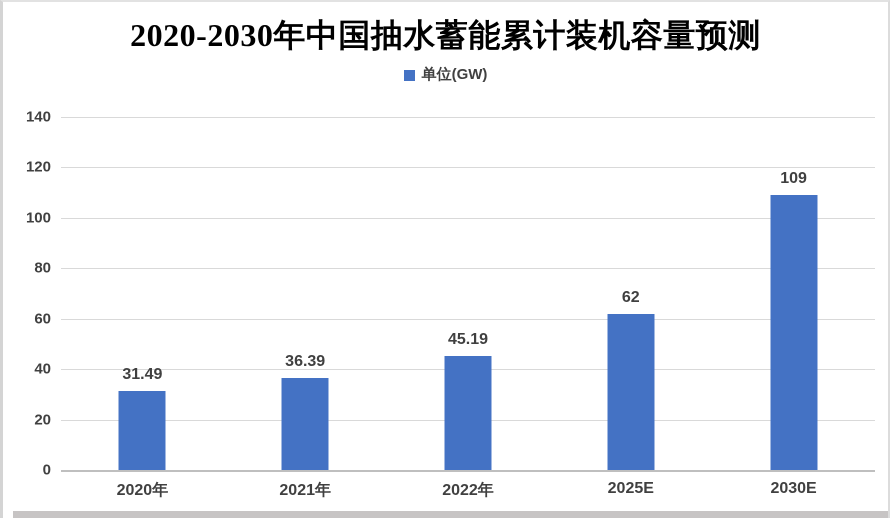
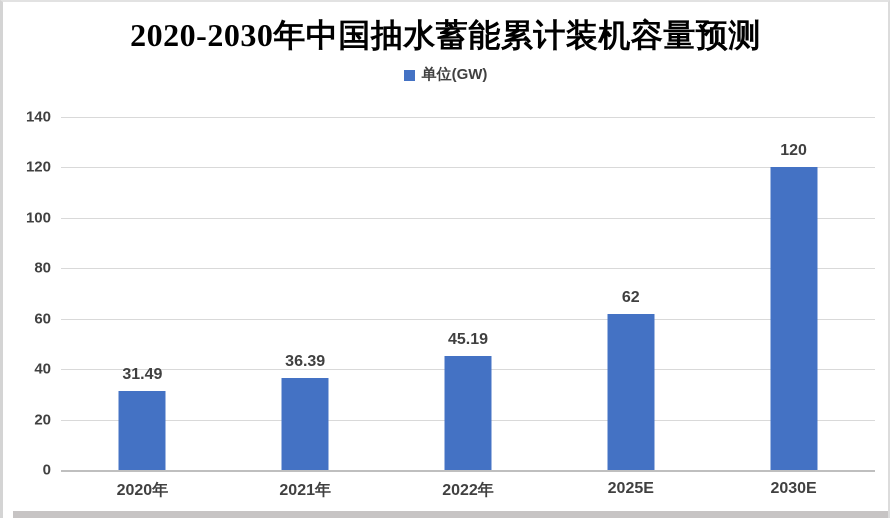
2030E: 109 -> 120
